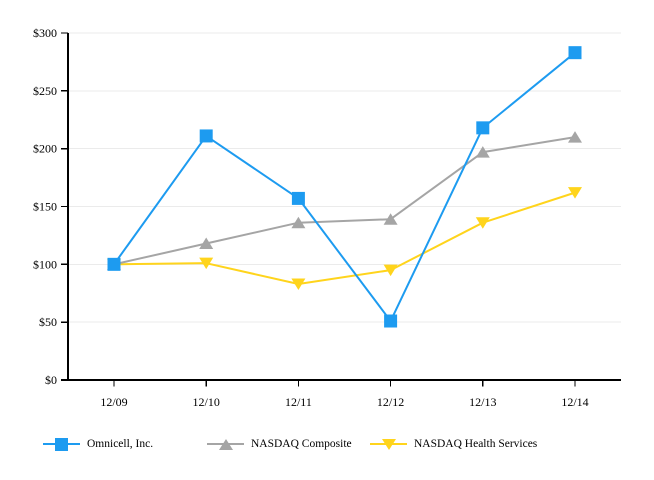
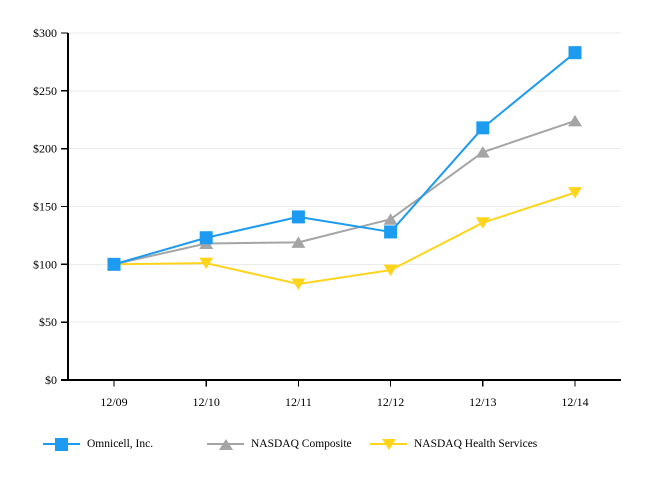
Omnicell, Inc./12/10: $211 -> $123
Omnicell, Inc./12/11: $157 -> $141
NASDAQ Composite/12/11: $136 -> $119
Omnicell, Inc./12/12: $51 -> $128
NASDAQ Composite/12/14: $210 -> $224
